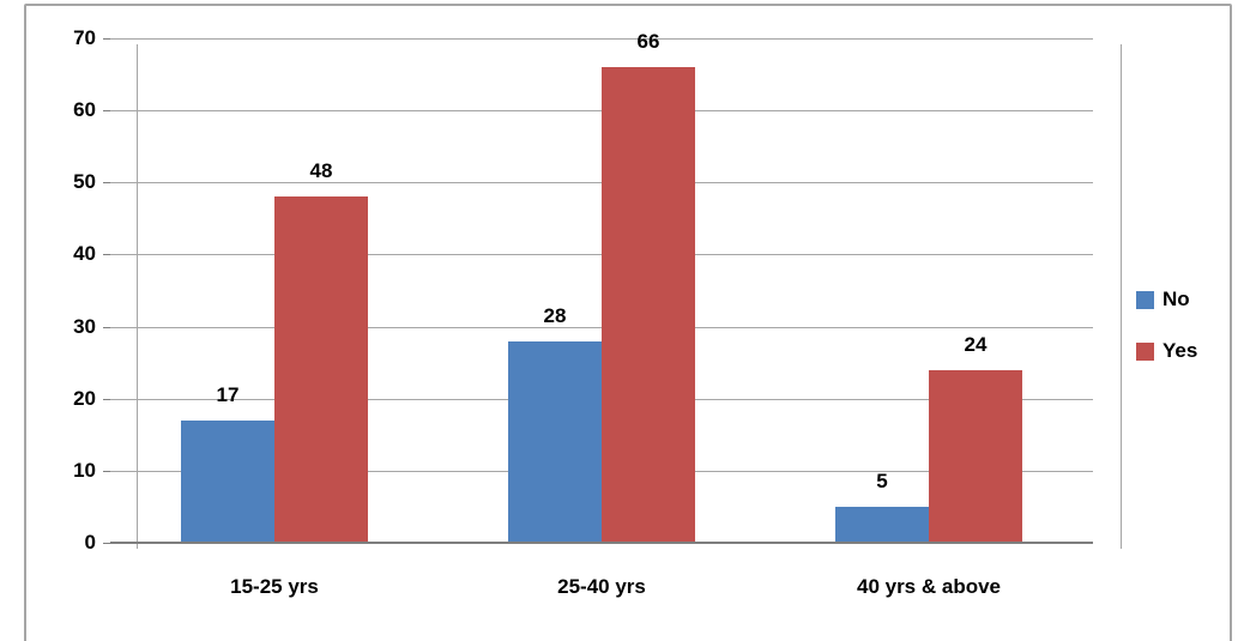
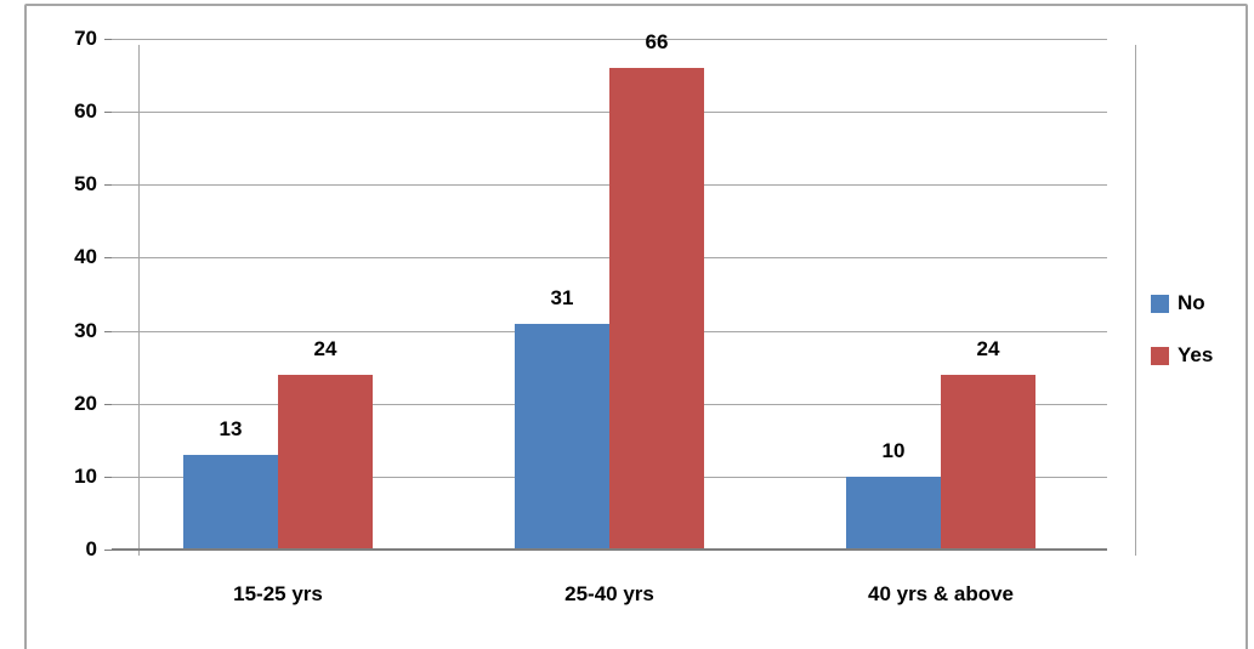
No/15-25 yrs: 17 -> 13
Yes/15-25 yrs: 48 -> 24
No/25-40 yrs: 28 -> 31
No/40 yrs & above: 5 -> 10
